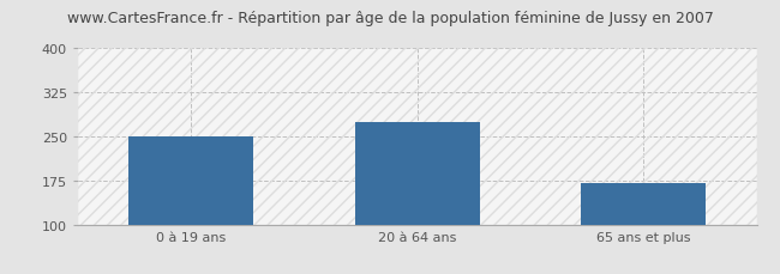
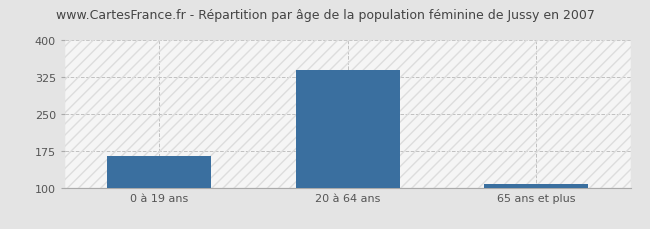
0 à 19 ans: 250 -> 165
20 à 64 ans: 275 -> 340
65 ans et plus: 170 -> 108
